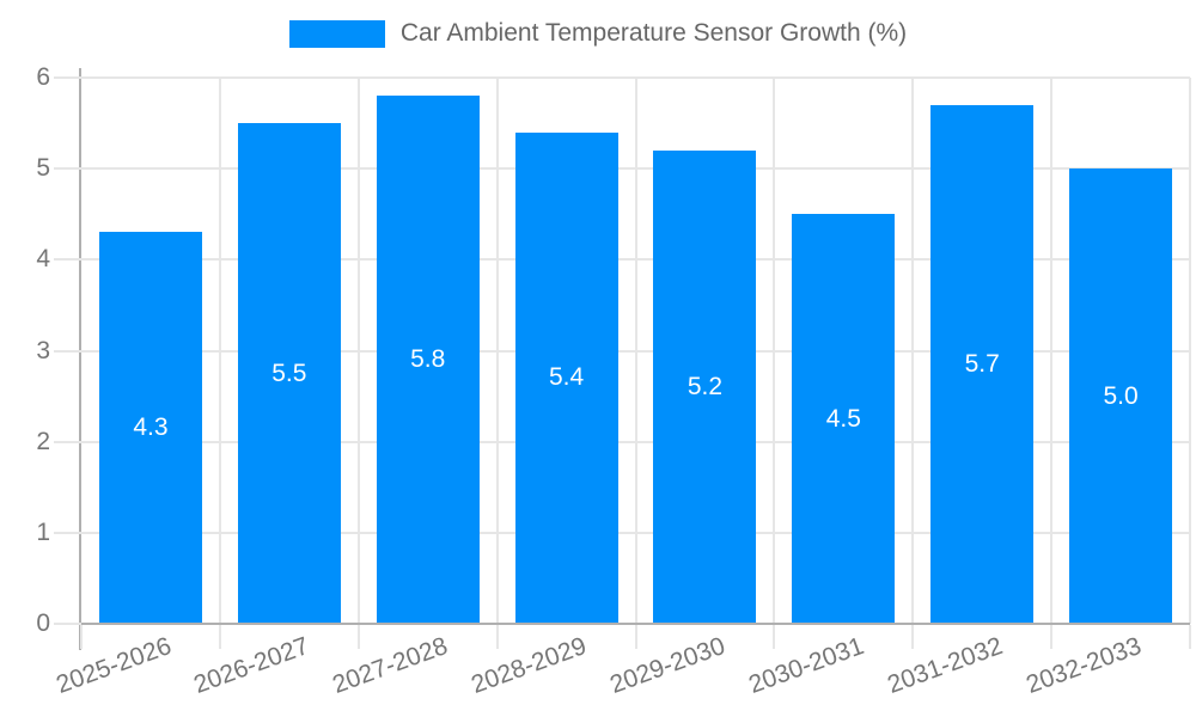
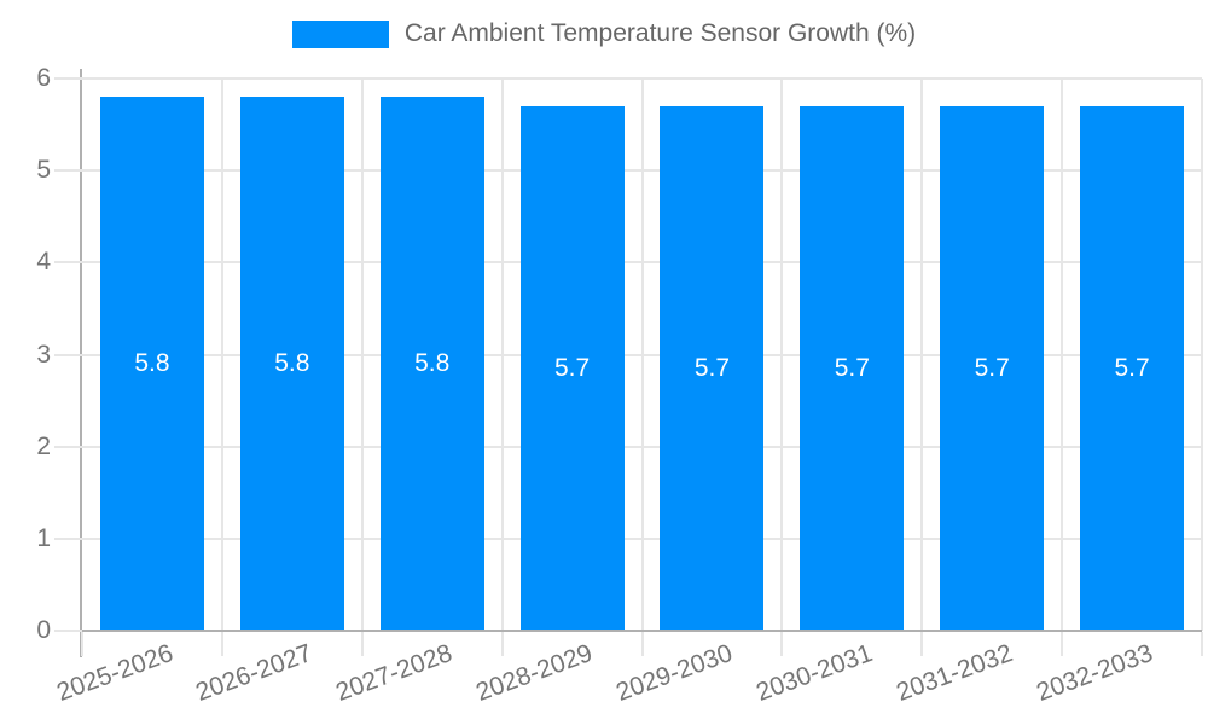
2025-2026: 4.3 -> 5.8
2026-2027: 5.5 -> 5.8
2028-2029: 5.4 -> 5.7
2029-2030: 5.2 -> 5.7
2030-2031: 4.5 -> 5.7
2032-2033: 5.0 -> 5.7
